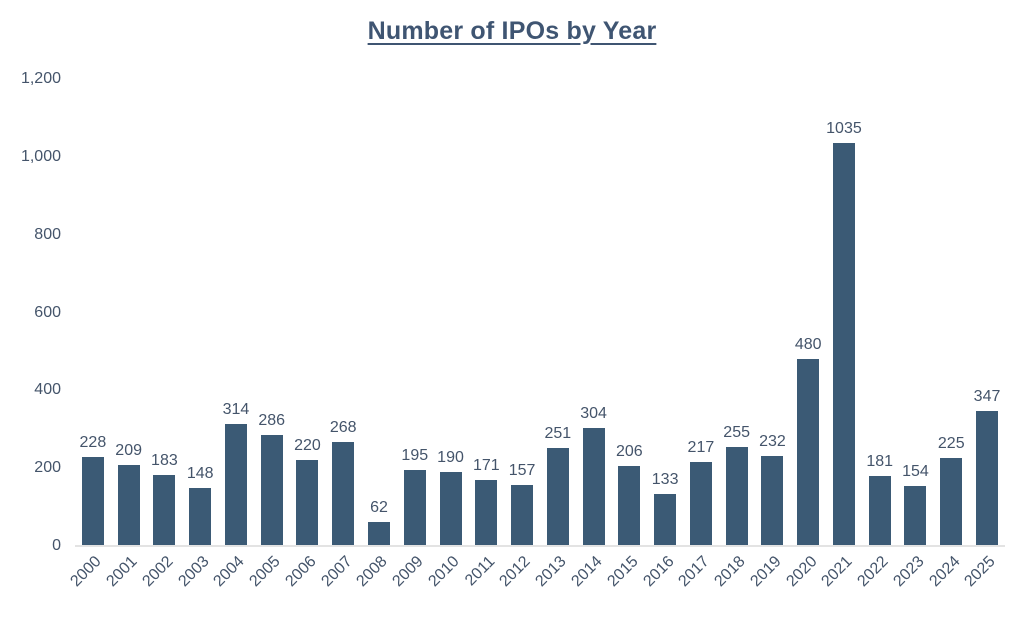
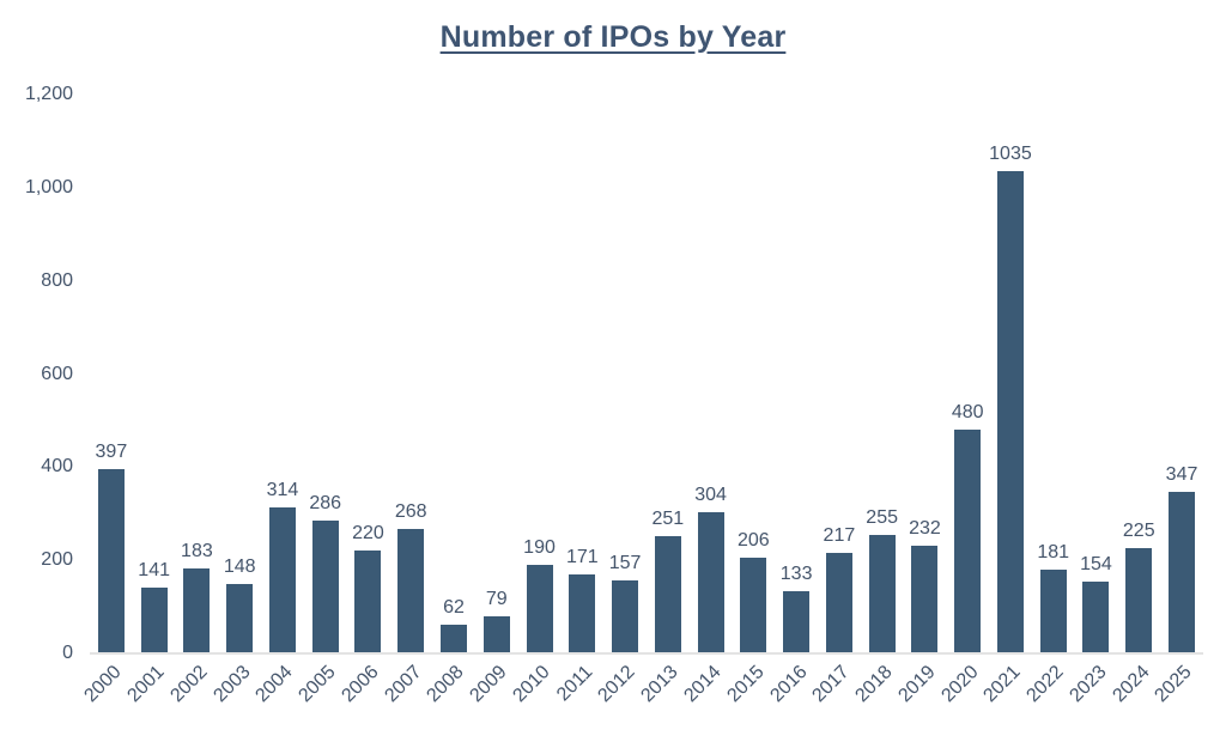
2000: 228 -> 397
2001: 209 -> 141
2009: 195 -> 79
